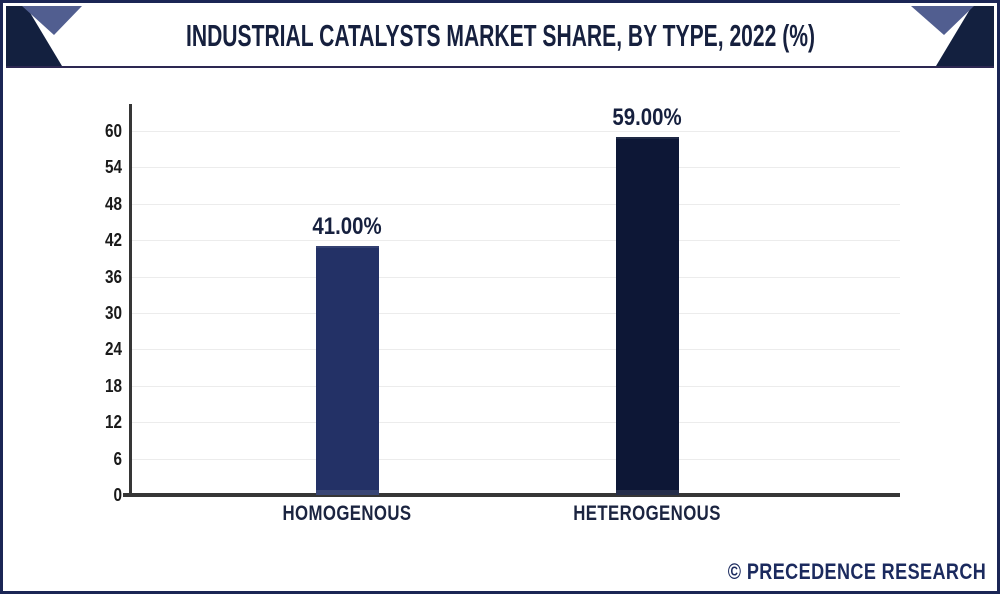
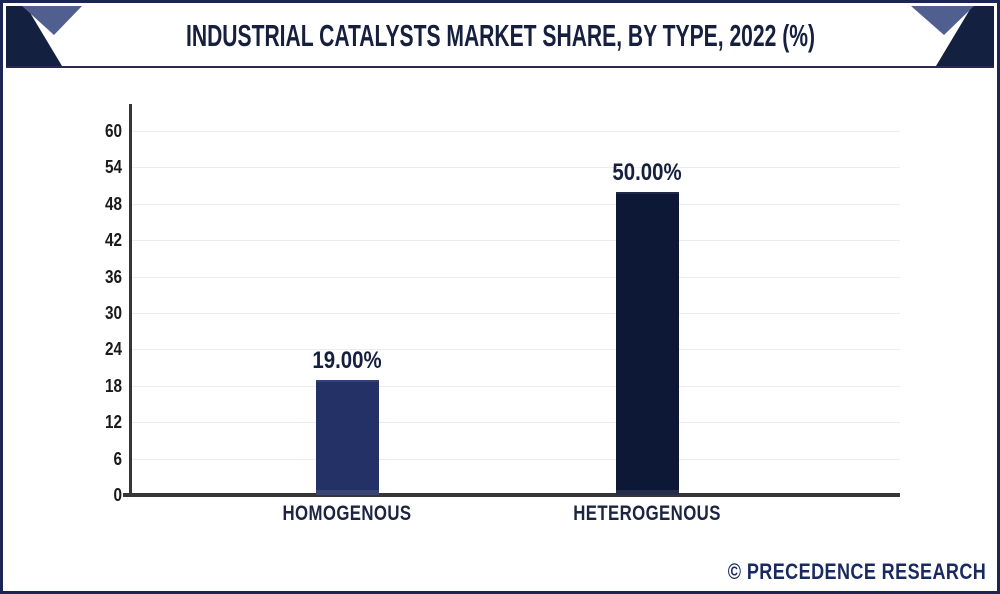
HOMOGENOUS: 41.00% -> 19.00%
HETEROGENOUS: 59.00% -> 50.00%
